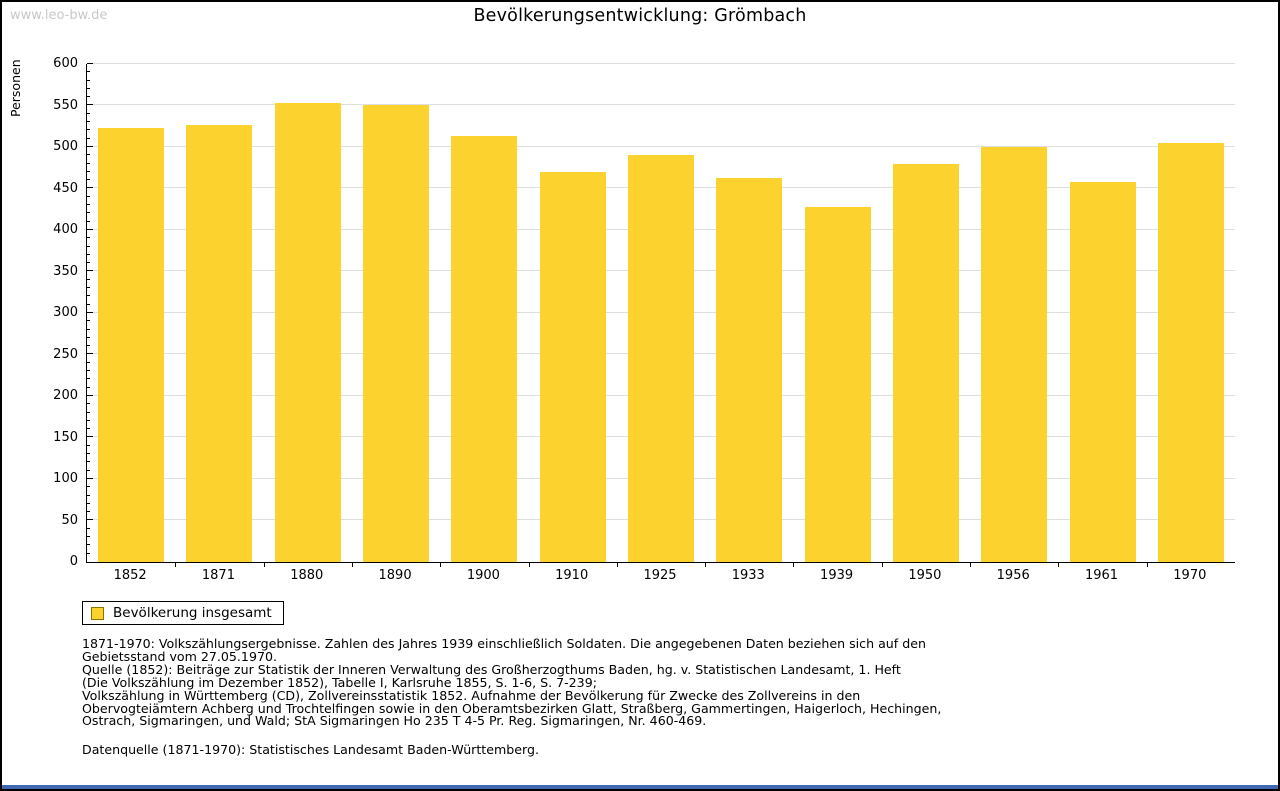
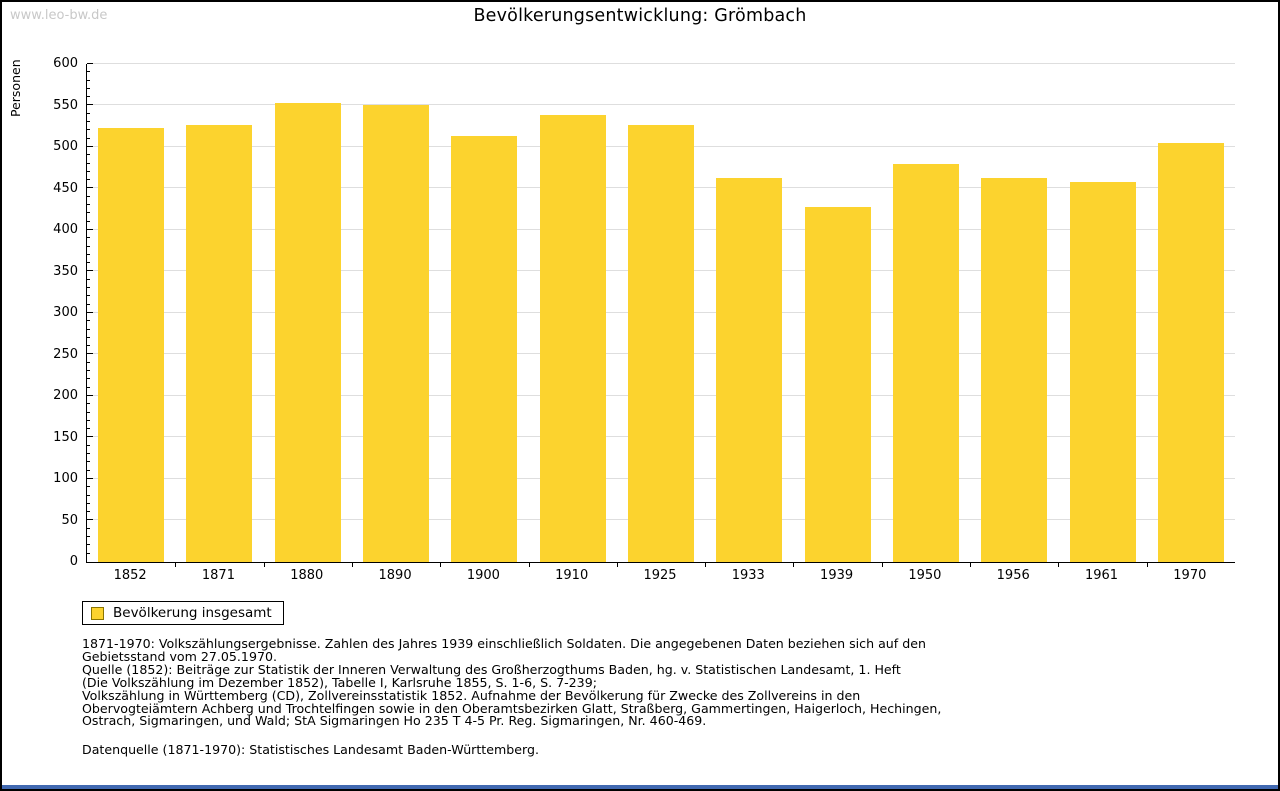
1910: 470 -> 540
1925: 490 -> 530
1956: 500 -> 460
